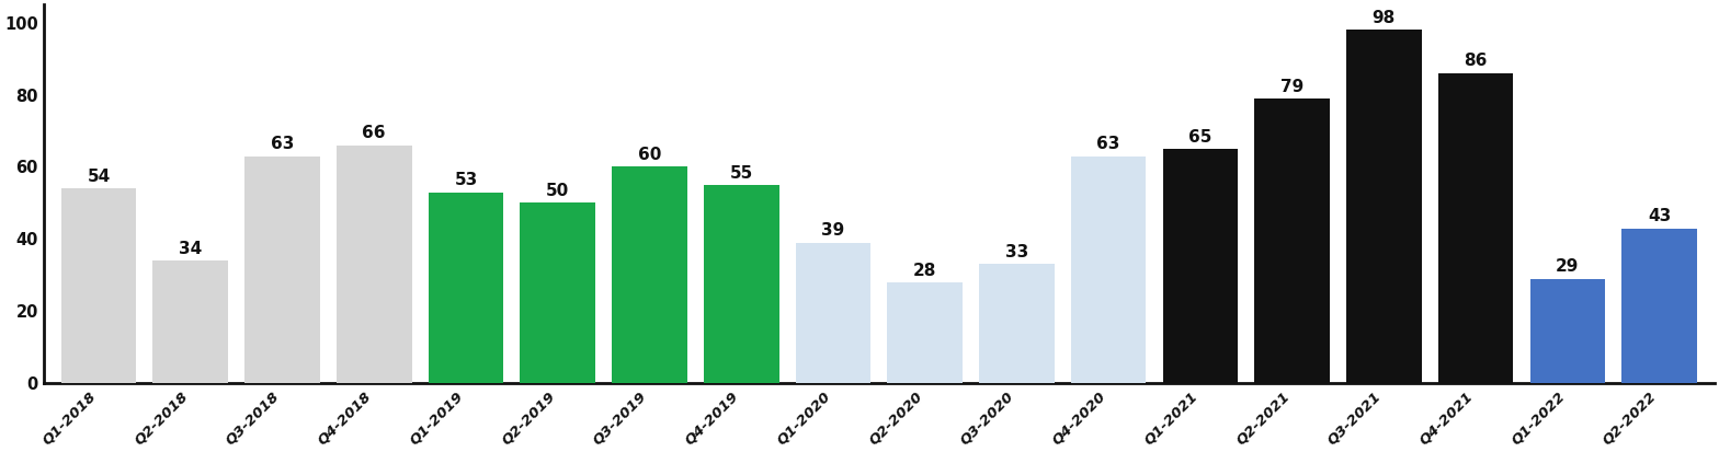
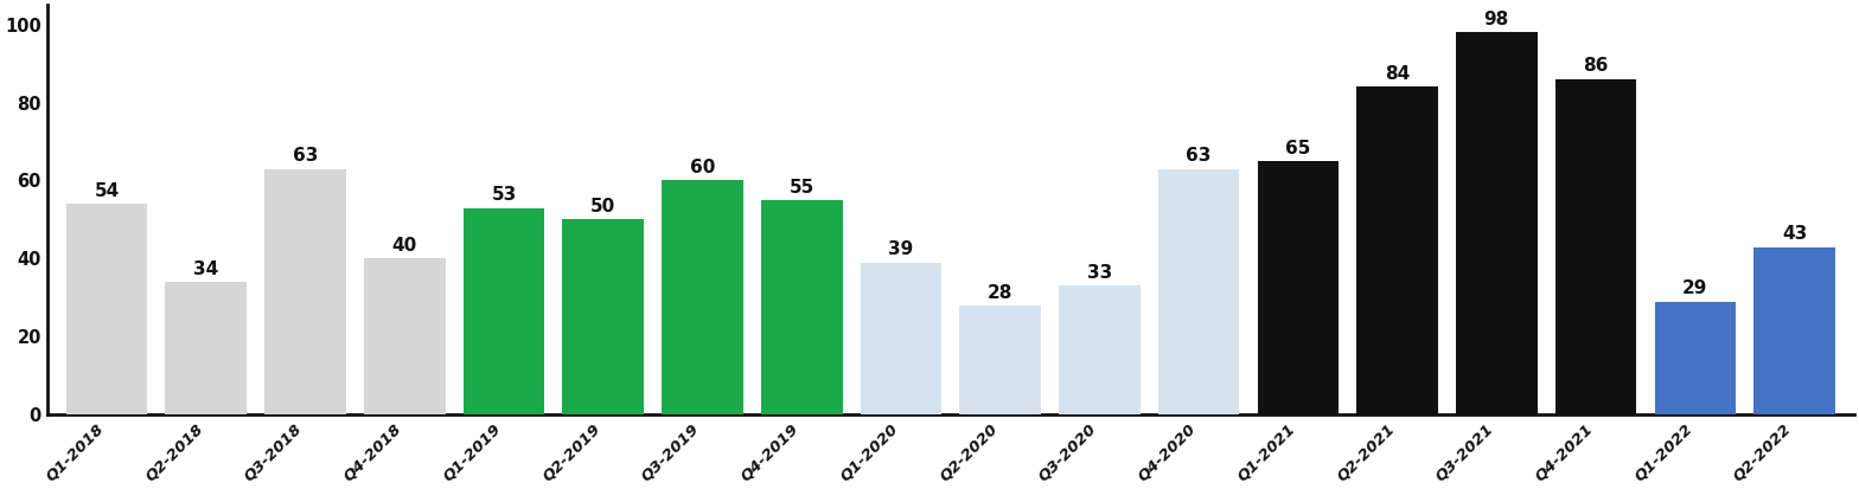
Q4-2018: 66 -> 40
Q2-2021: 79 -> 84
